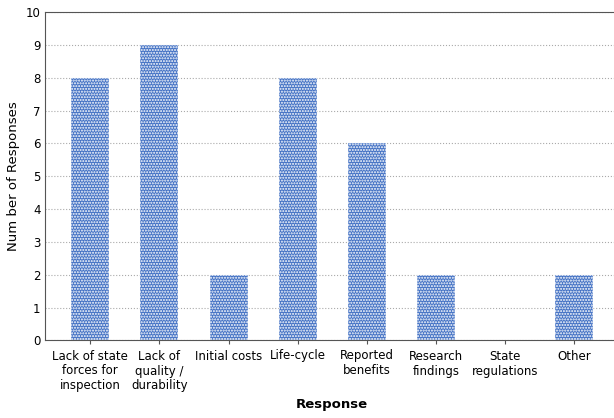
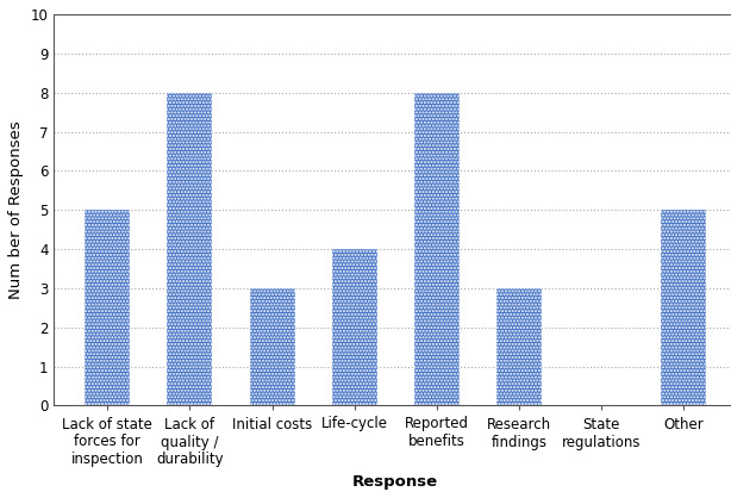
Lack of state forces for inspection: 8 -> 5
Lack of quality / durability: 9 -> 8
Initial costs: 2 -> 3
Life-cycle: 8 -> 4
Reported benefits: 6 -> 8
Research findings: 2 -> 3
Other: 2 -> 5
